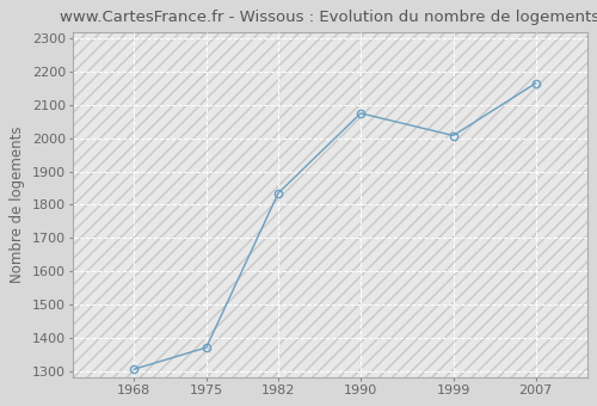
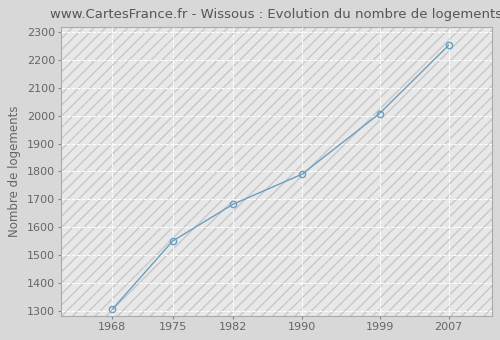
1975: 1370 -> 1550
1982: 1835 -> 1682
1990: 2075 -> 1790
2007: 2165 -> 2253
